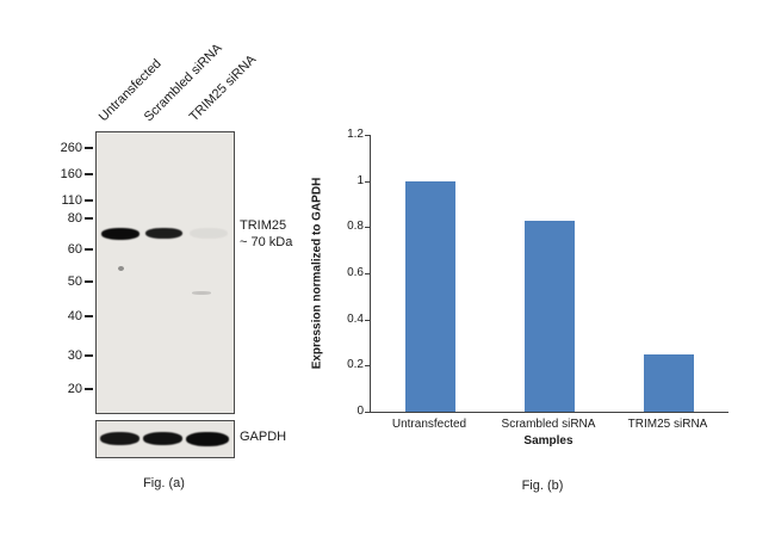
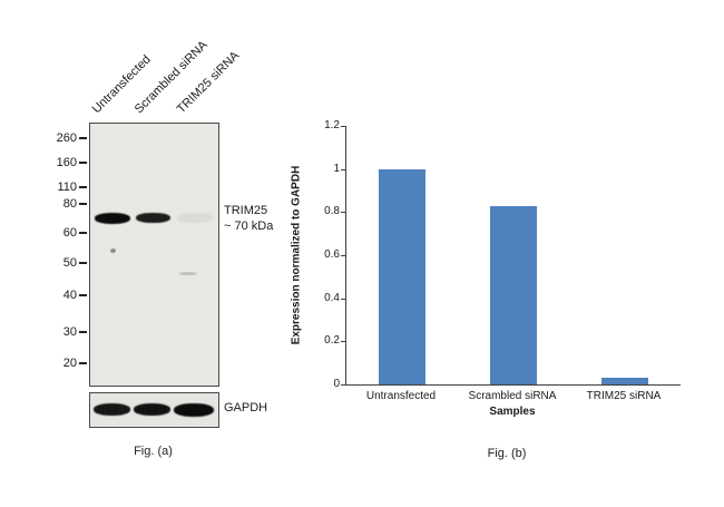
TRIM25 siRNA: 0.25 -> 0.03
